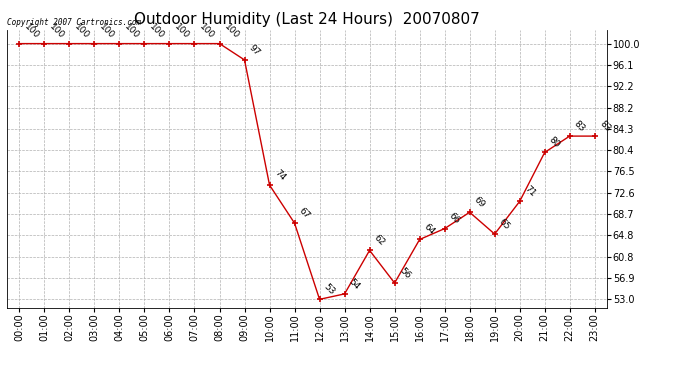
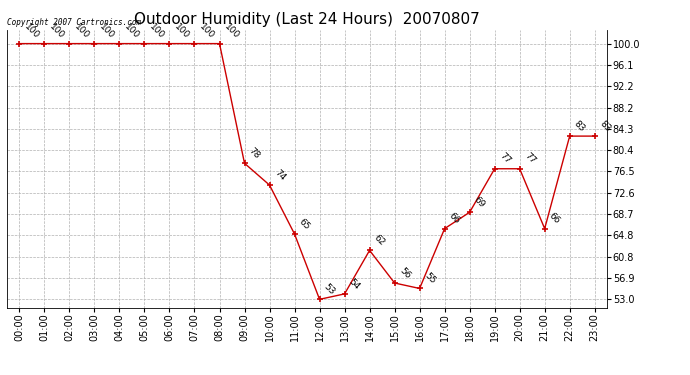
09:00: 97 -> 78
11:00: 67 -> 65
16:00: 64 -> 55
19:00: 65 -> 77
20:00: 71 -> 77
21:00: 80 -> 66
